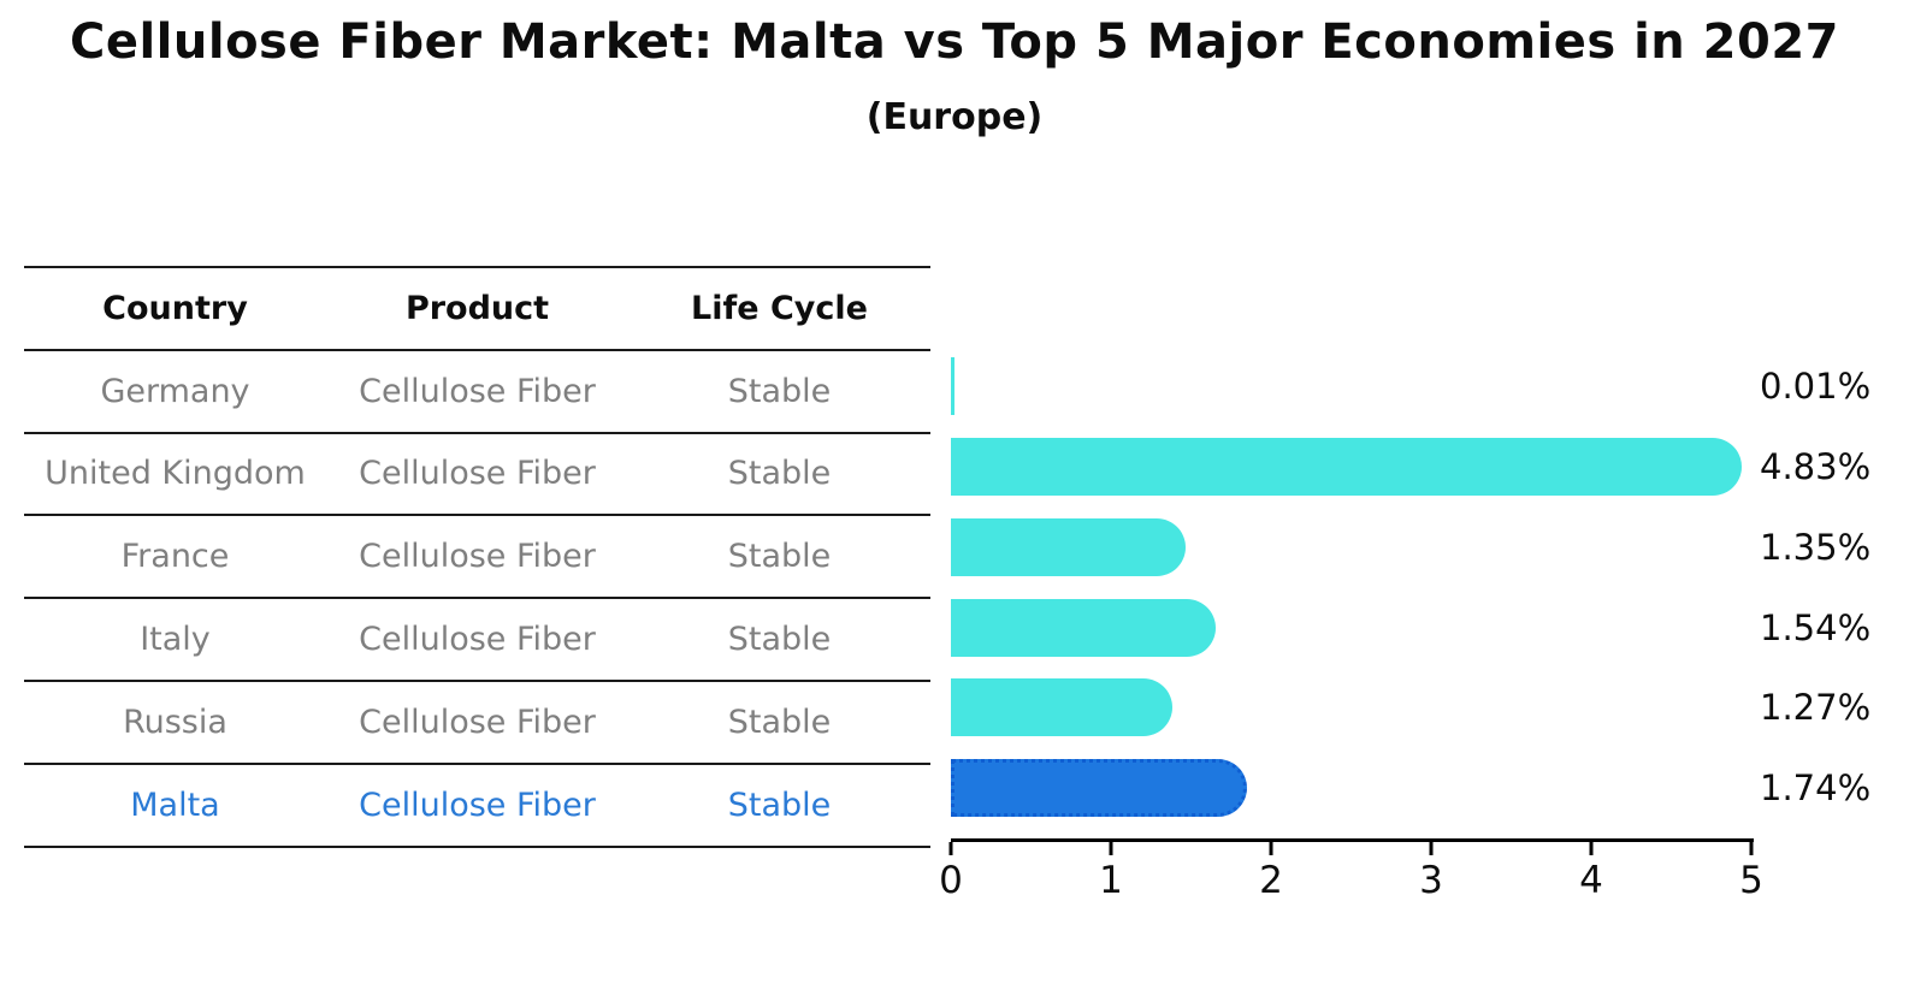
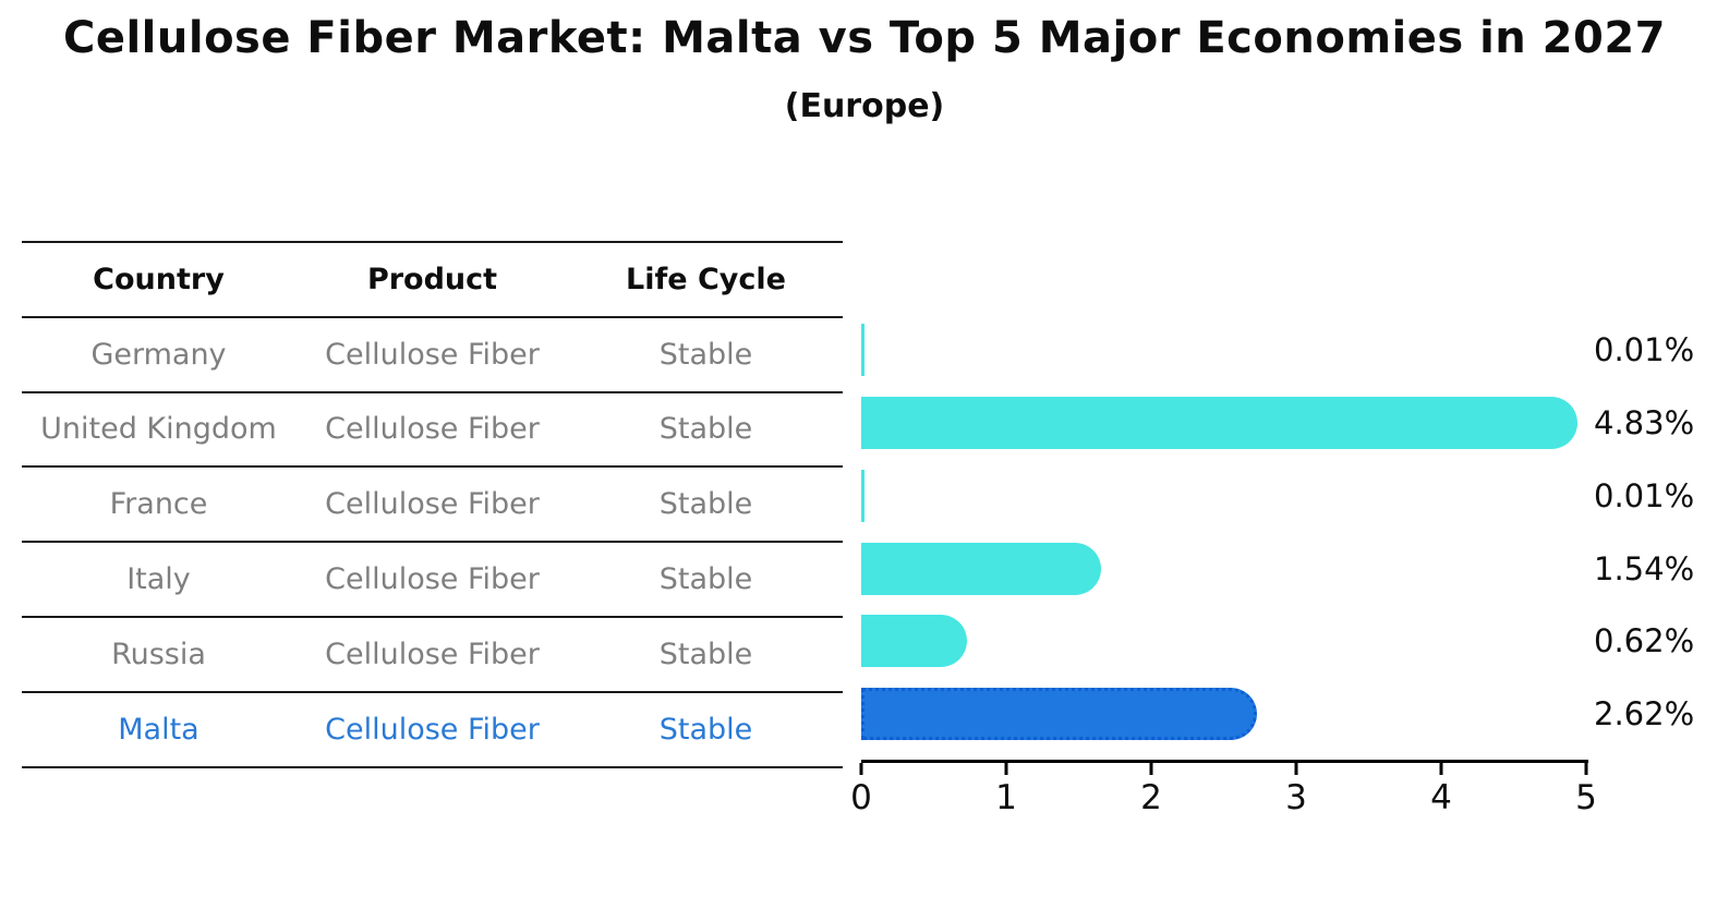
France: 1.35% -> 0.01%
Russia: 1.27% -> 0.62%
Malta: 1.74% -> 2.62%
